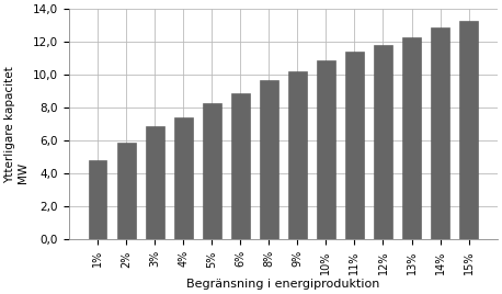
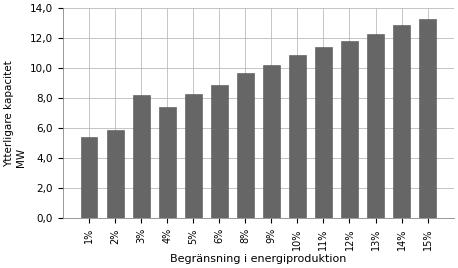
1%: 4,8 -> 5,4
3%: 6,9 -> 8,2
